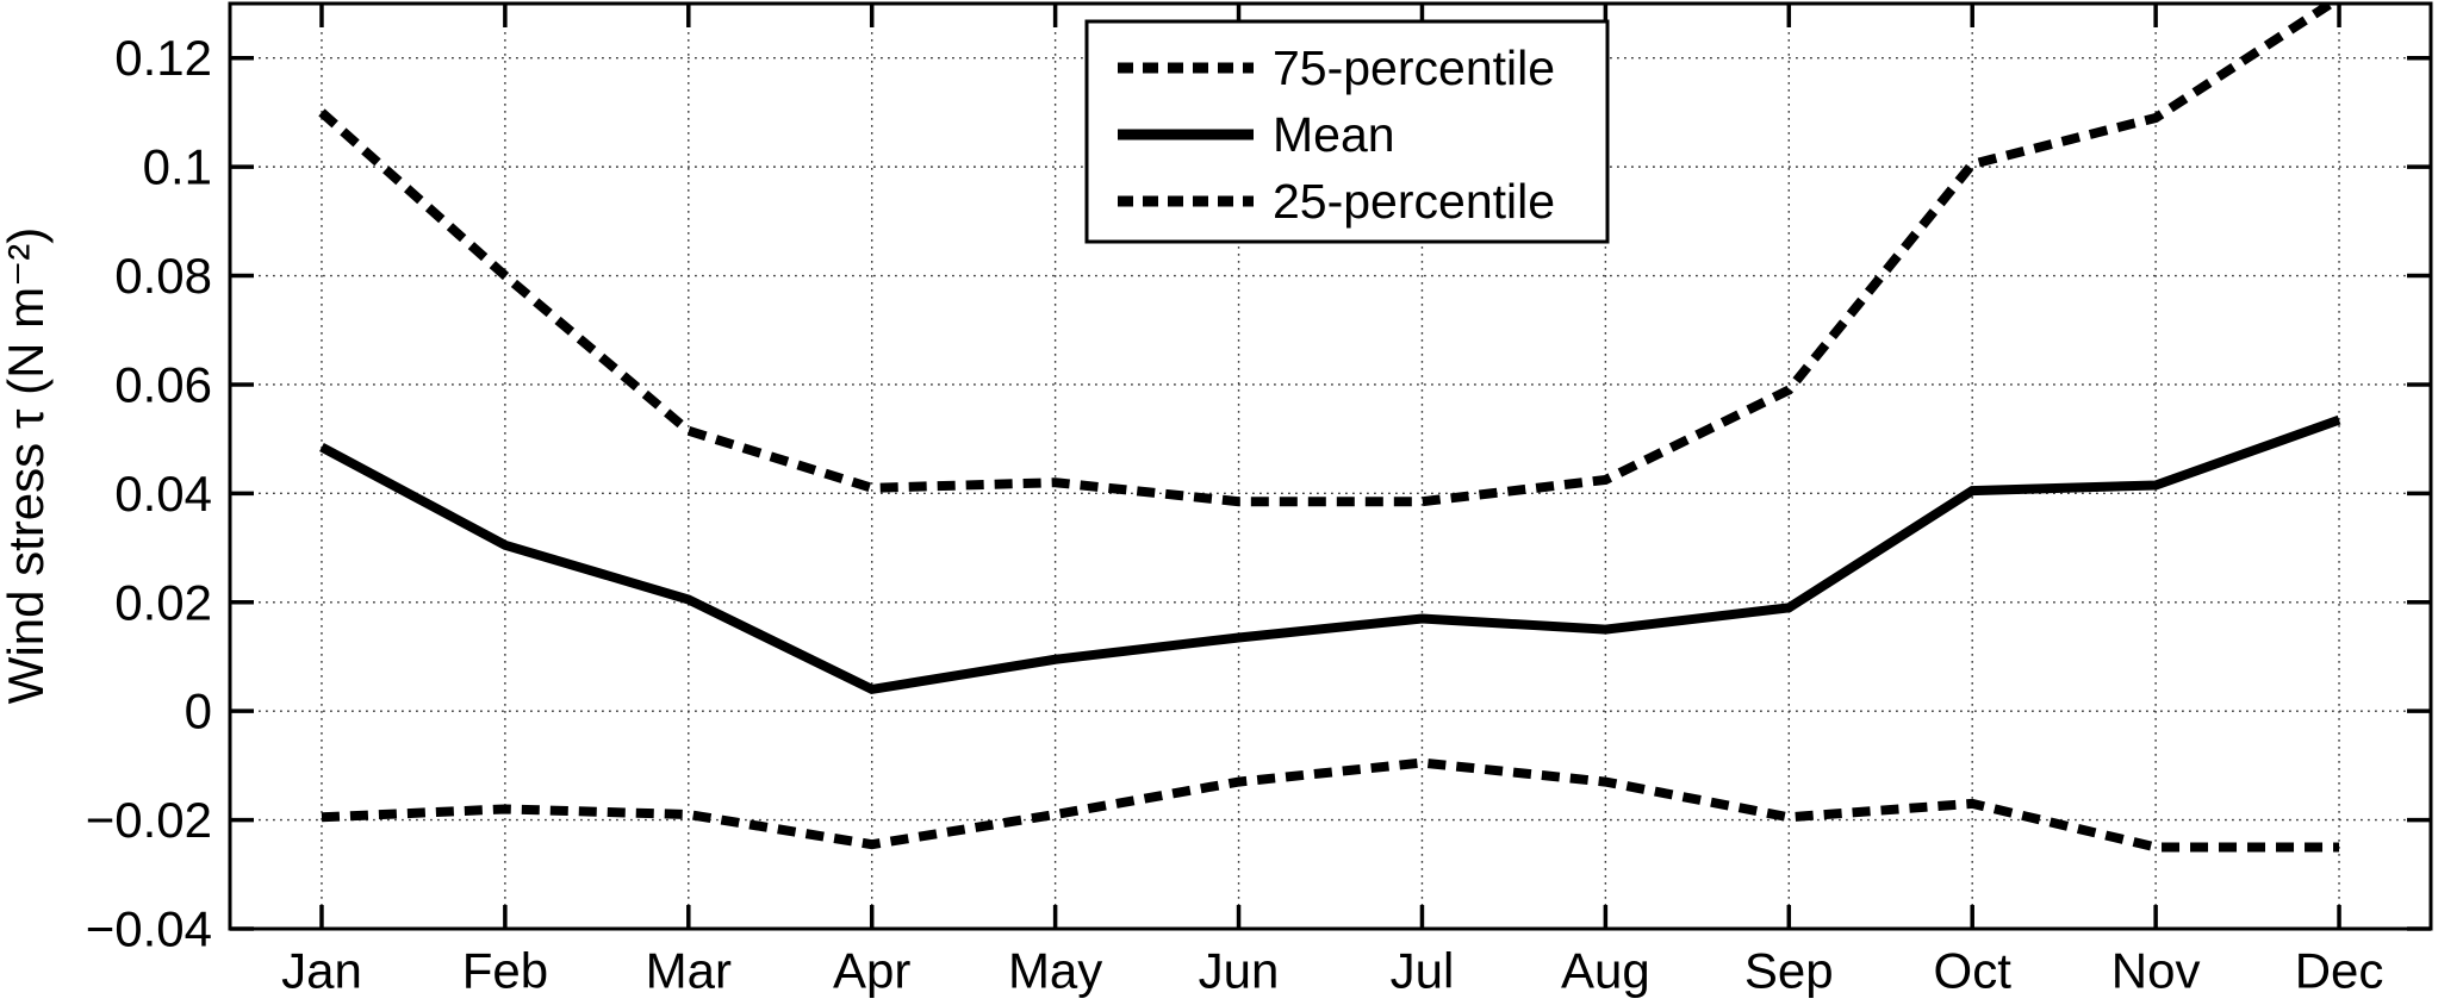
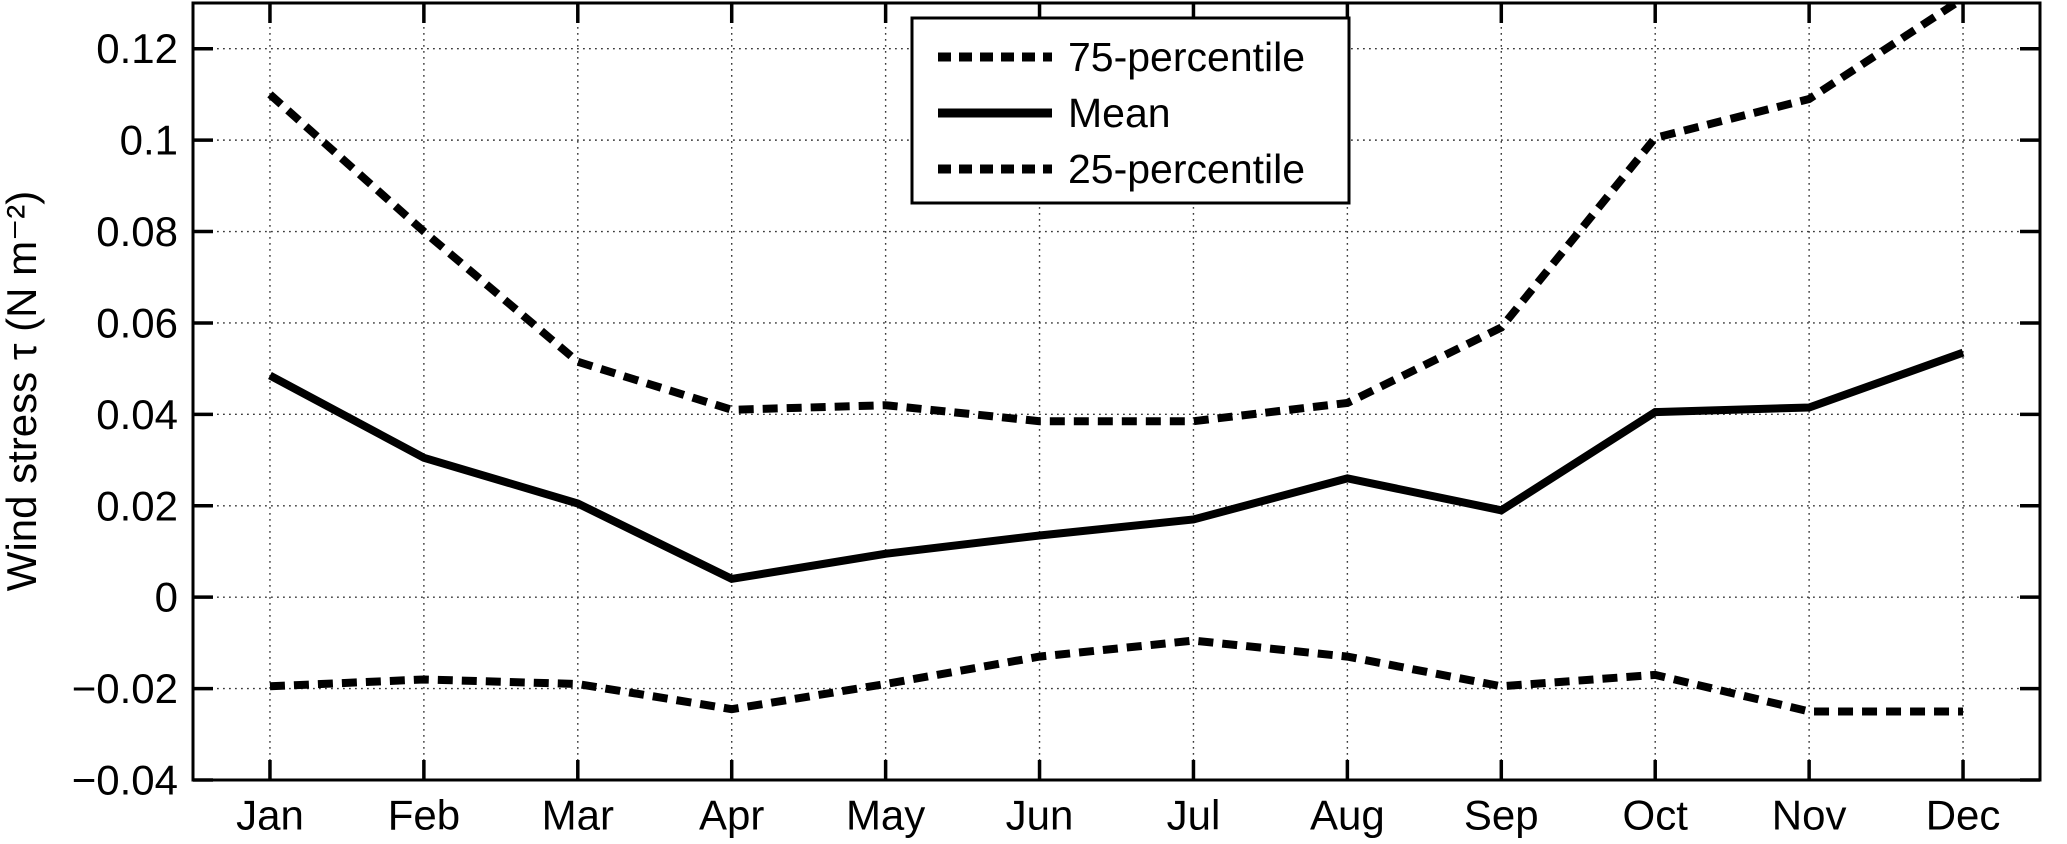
Mean/Aug: 0.015 -> 0.026
